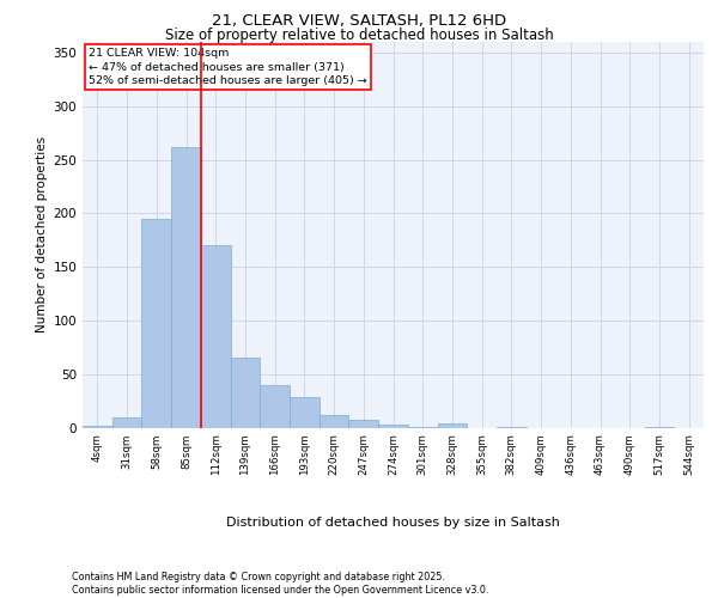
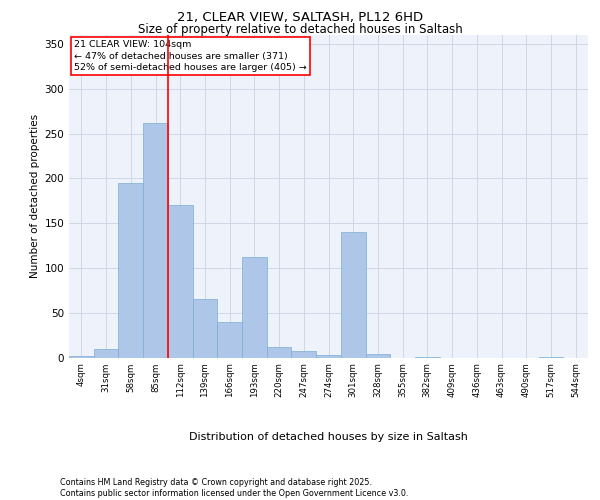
193sqm: 28 -> 112
301sqm: 1 -> 140
